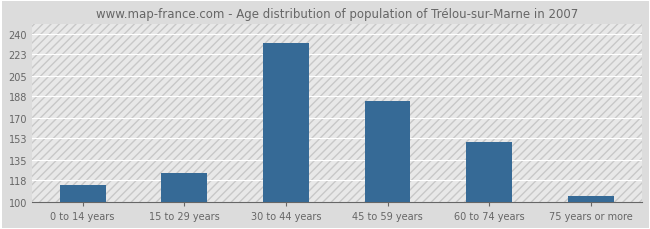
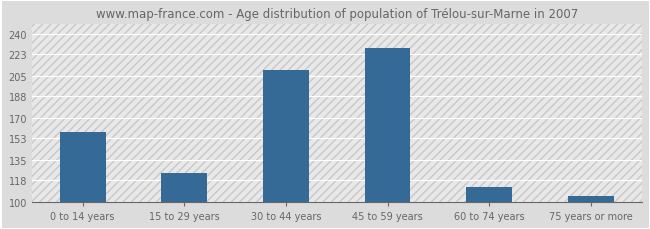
0 to 14 years: 114 -> 158
30 to 44 years: 232 -> 210
45 to 59 years: 184 -> 228
60 to 74 years: 150 -> 112
